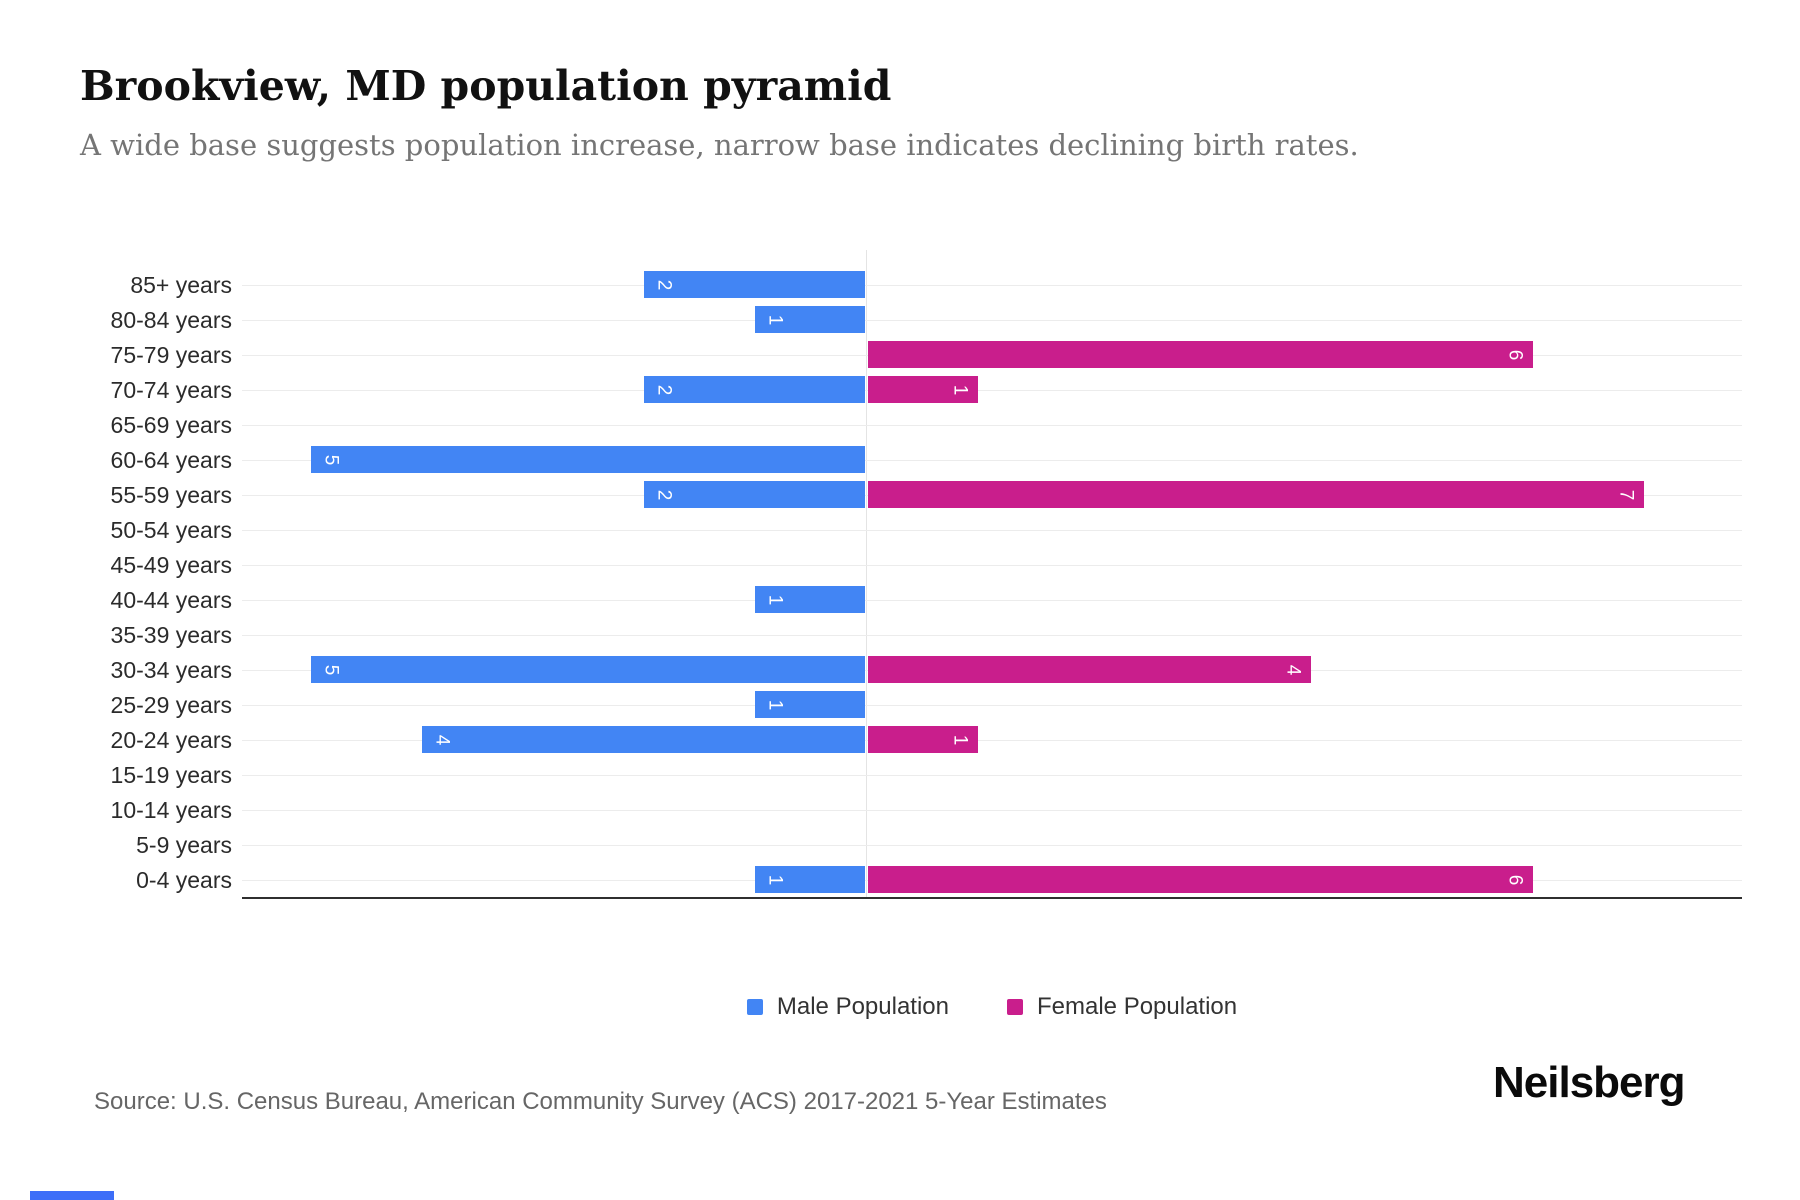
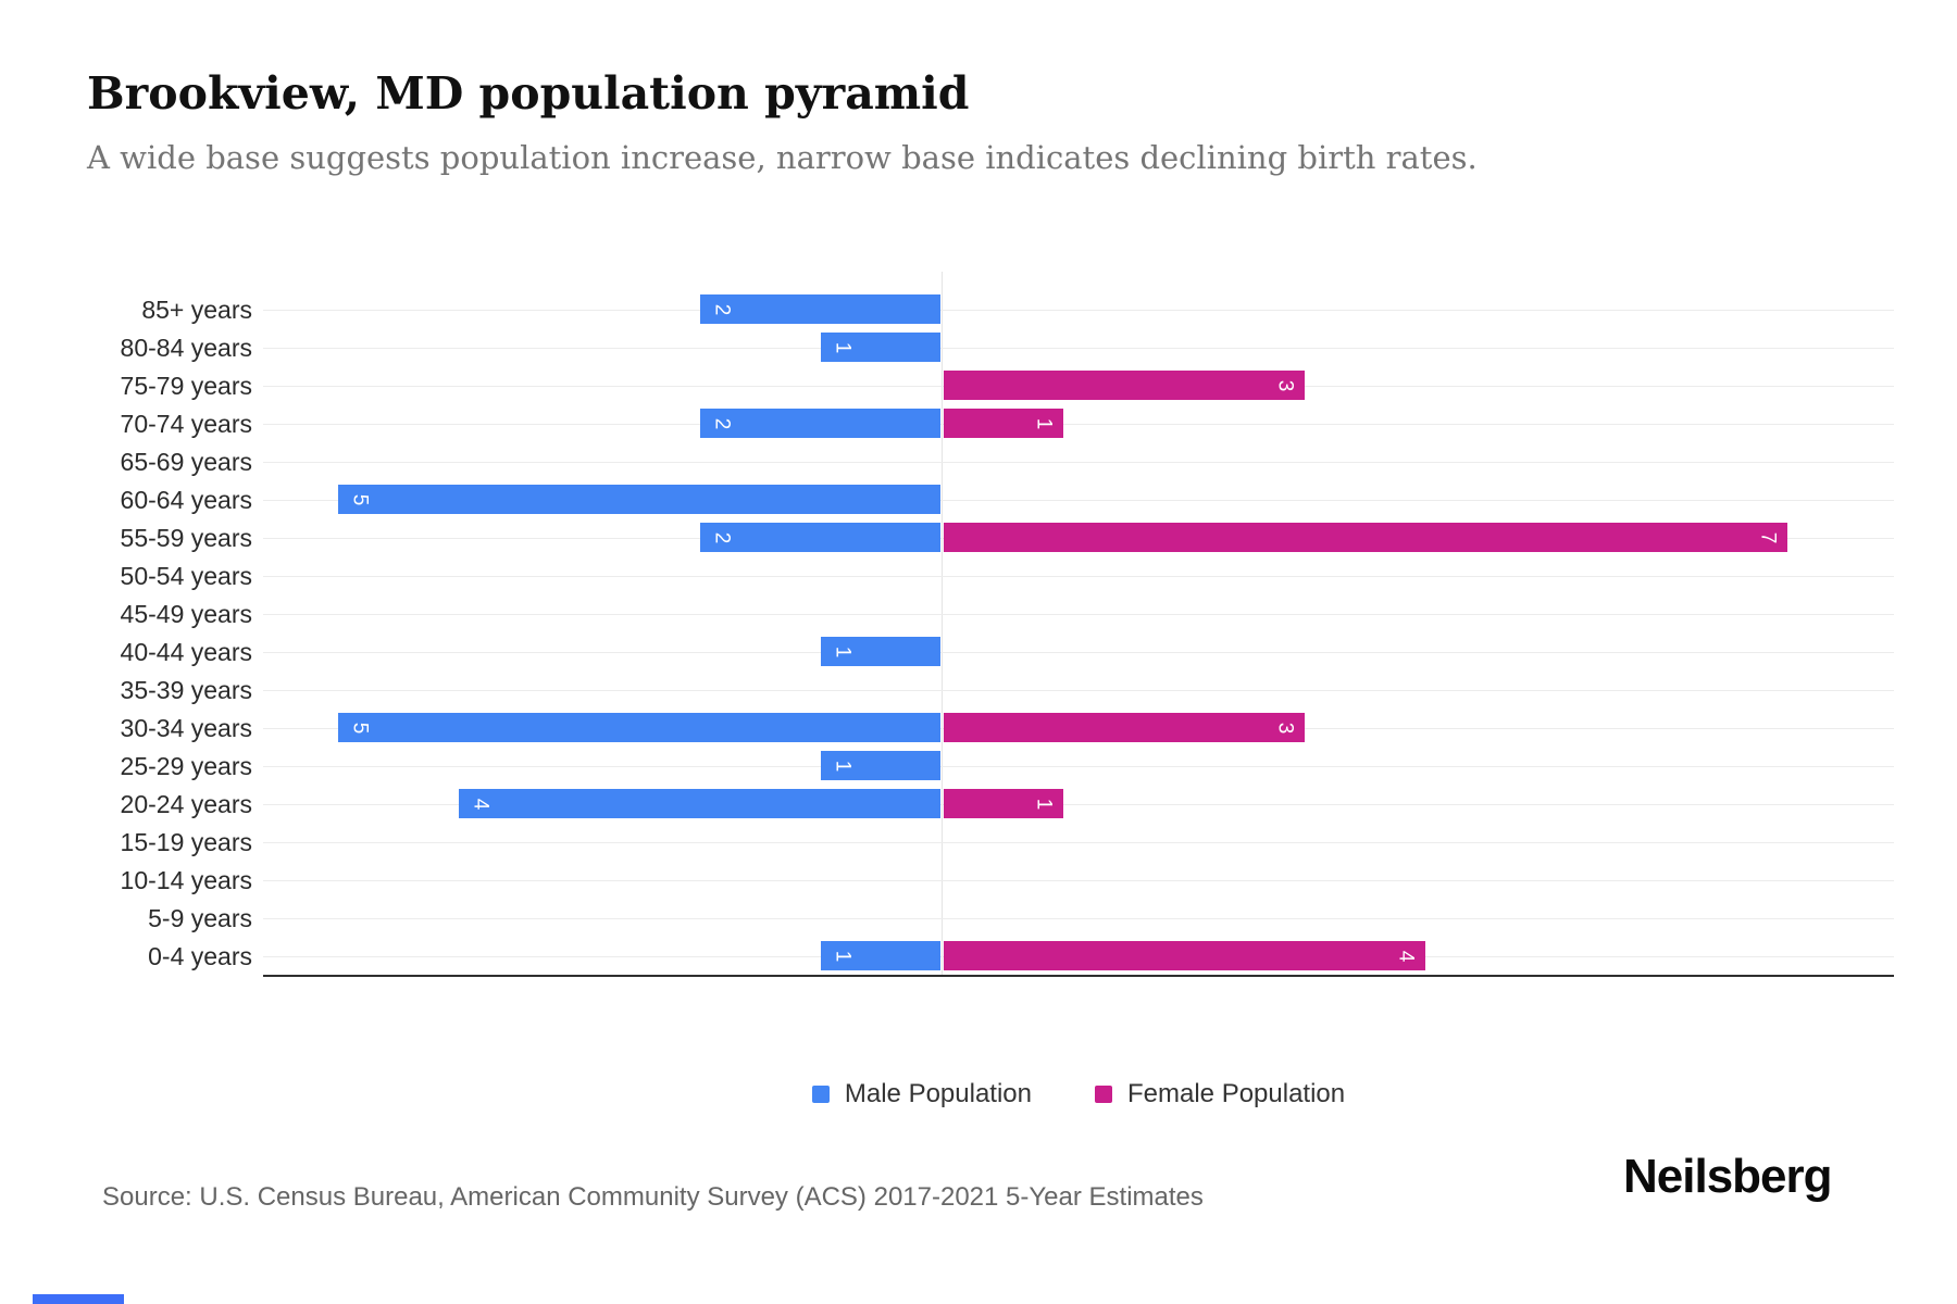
Female Population/75-79 years: 6 -> 3
Female Population/30-34 years: 4 -> 3
Female Population/0-4 years: 6 -> 4
